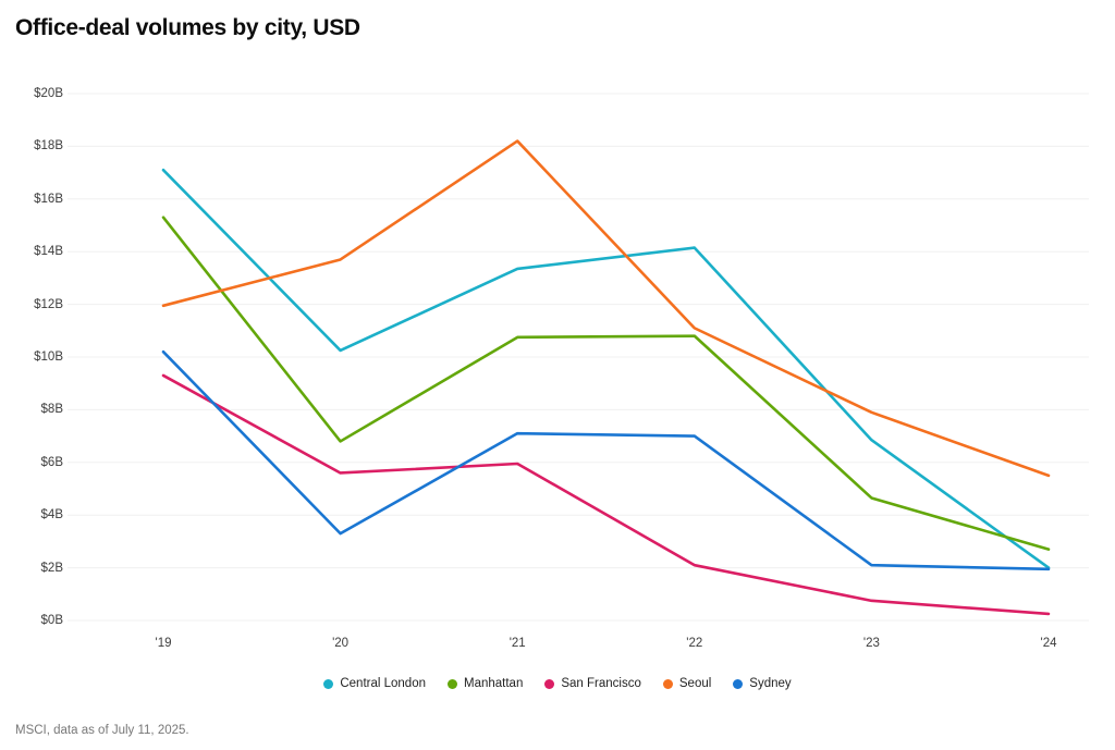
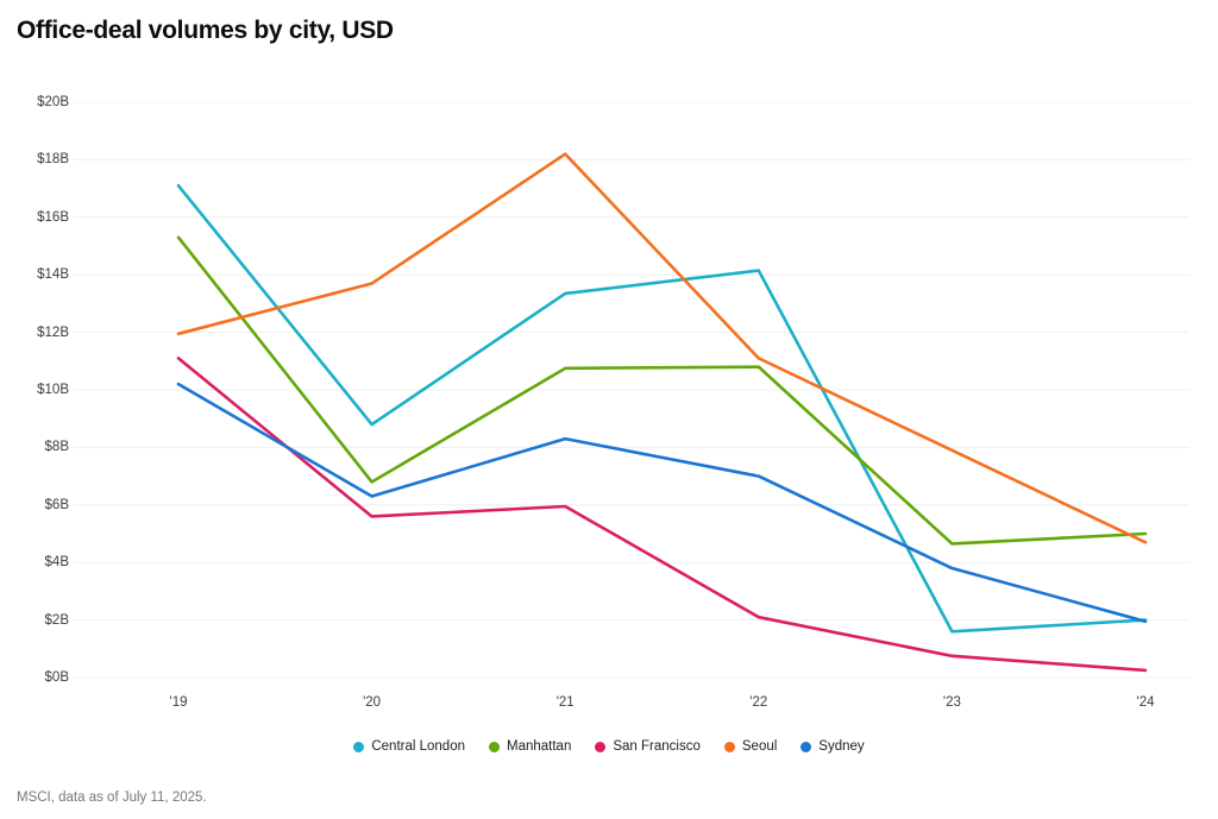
San Francisco/'19: $9.3B -> $11.1B
Central London/'20: $10.2B -> $8.8B
Sydney/'20: $3.3B -> $6.3B
Sydney/'21: $7.1B -> $8.3B
Central London/'23: $6.8B -> $1.6B
Sydney/'23: $2.1B -> $3.8B
Manhattan/'24: $2.7B -> $5.0B
Seoul/'24: $5.5B -> $4.7B
